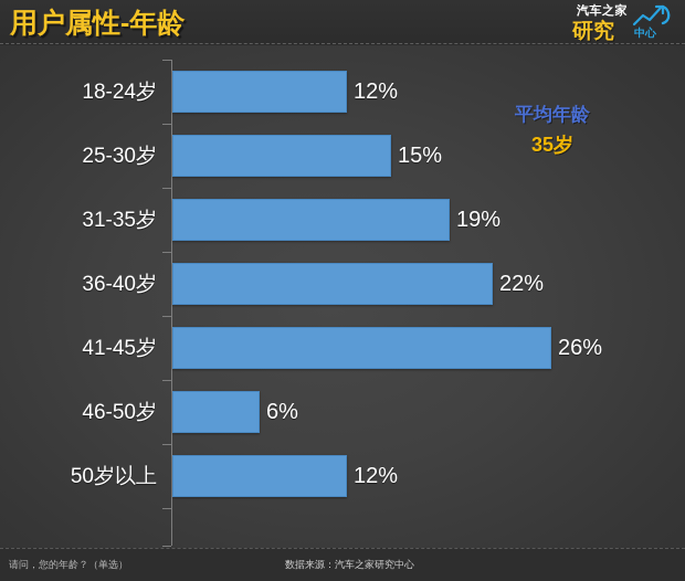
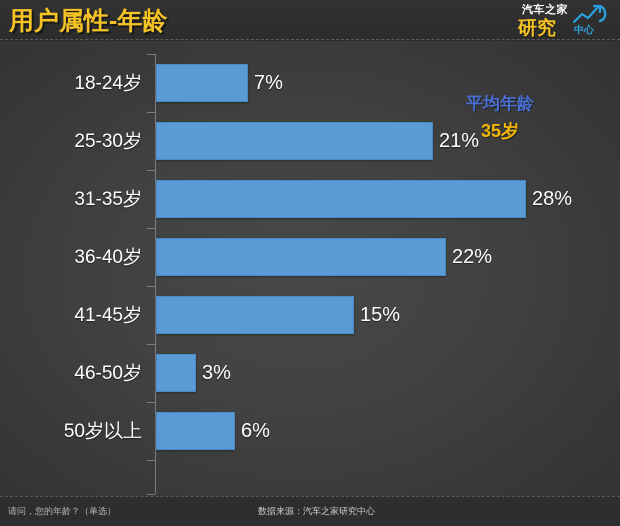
18-24岁: 12% -> 7%
25-30岁: 15% -> 21%
31-35岁: 19% -> 28%
41-45岁: 26% -> 15%
46-50岁: 6% -> 3%
50岁以上: 12% -> 6%
